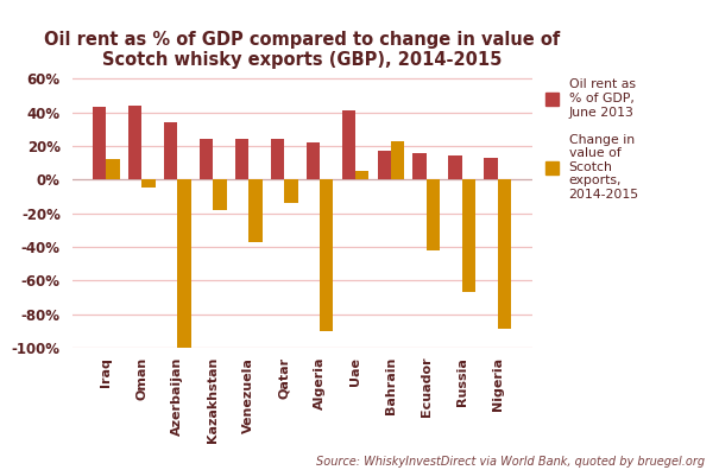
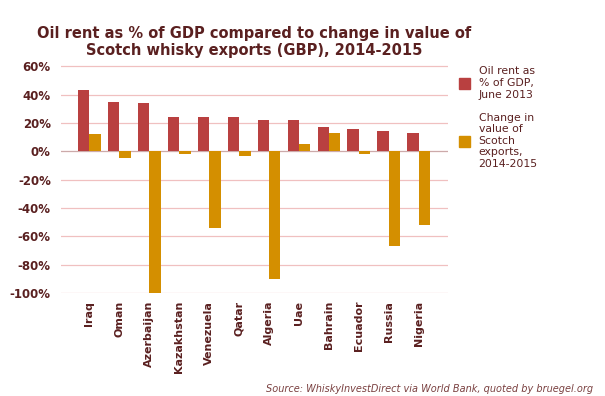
Oil rent as % of GDP, June 2013/Oman: 44% -> 35%
Change in value of Scotch exports, 2014-2015/Kazakhstan: -18% -> -2%
Change in value of Scotch exports, 2014-2015/Venezuela: -37% -> -54%
Change in value of Scotch exports, 2014-2015/Qatar: -14% -> -3%
Oil rent as % of GDP, June 2013/Uae: 41% -> 22%
Change in value of Scotch exports, 2014-2015/Bahrain: 23% -> 13%
Change in value of Scotch exports, 2014-2015/Ecuador: -42% -> -2%
Change in value of Scotch exports, 2014-2015/Nigeria: -89% -> -52%
